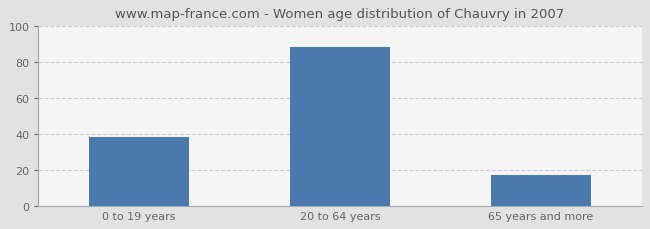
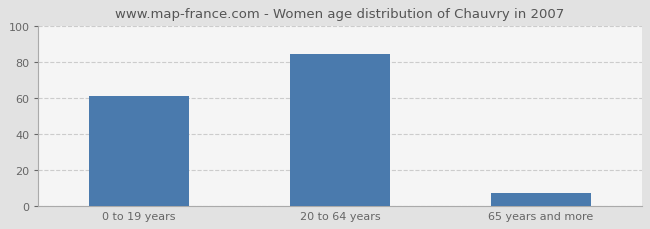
0 to 19 years: 38 -> 61
20 to 64 years: 88 -> 84
65 years and more: 17 -> 7
